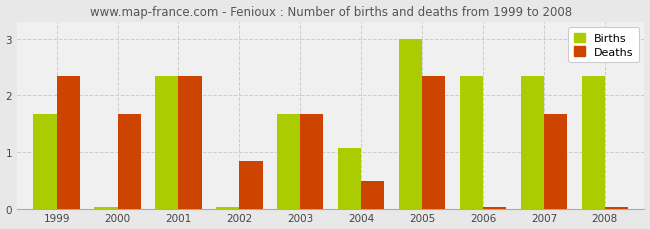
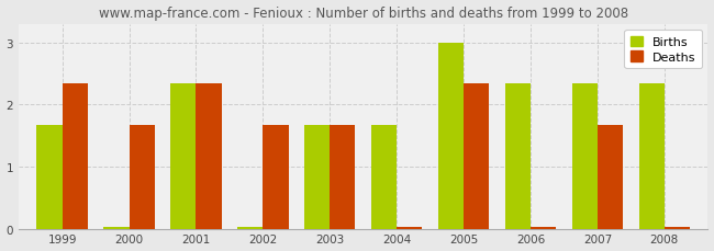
Deaths/2002: 0.84 -> 1.67
Births/2004: 1.06 -> 1.67
Deaths/2004: 0.48 -> 0.02
